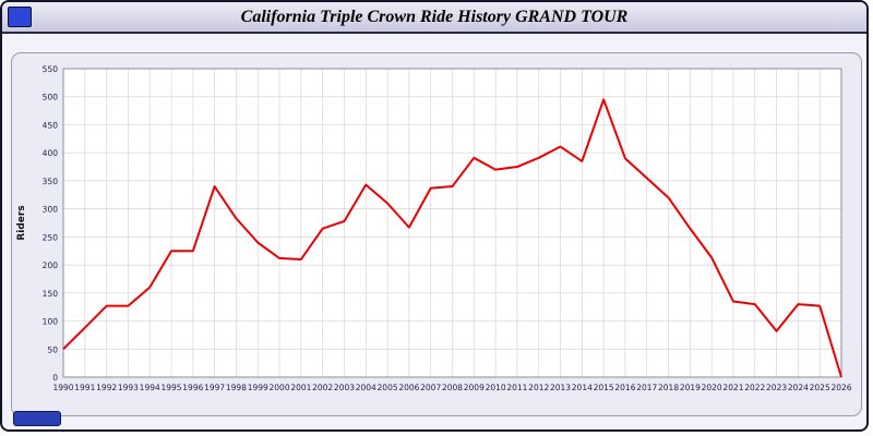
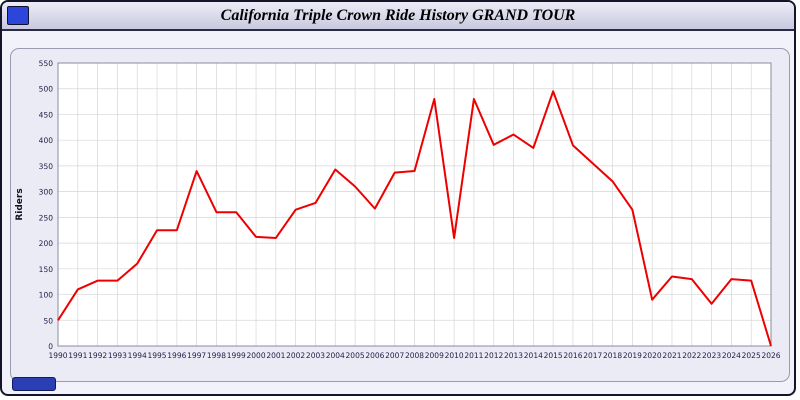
1991: 90 -> 110
1998: 280 -> 260
1999: 240 -> 260
2009: 390 -> 480
2010: 370 -> 210
2011: 380 -> 480
2020: 210 -> 90
